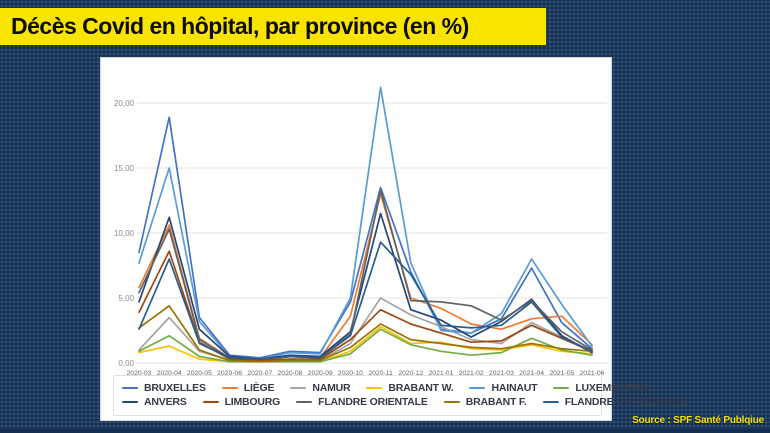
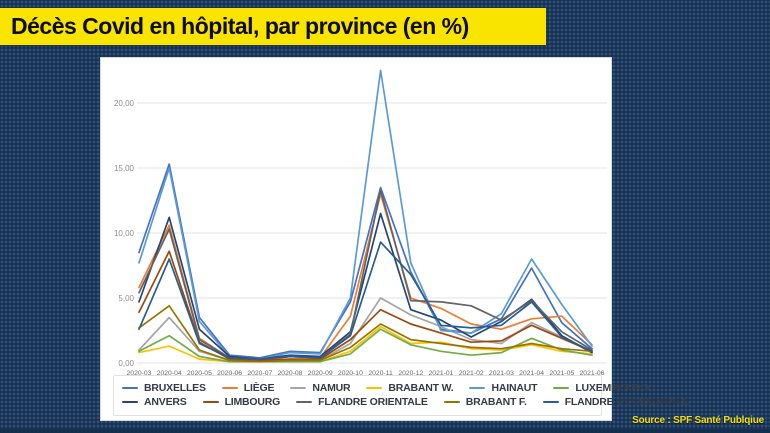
BRUXELLES/2020-04: 18,9 -> 15,3
HAINAUT/2020-11: 21,2 -> 22,5
